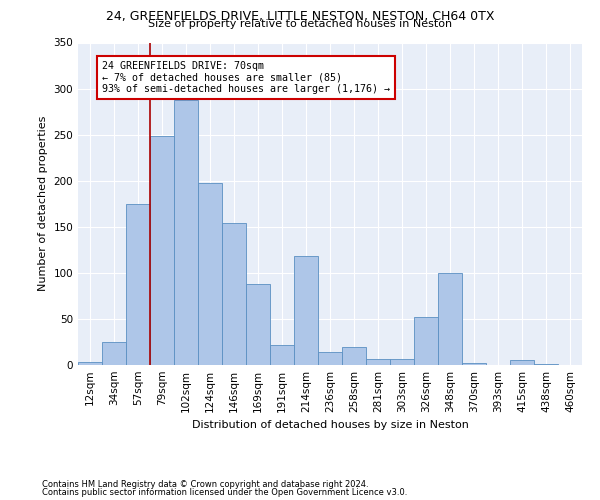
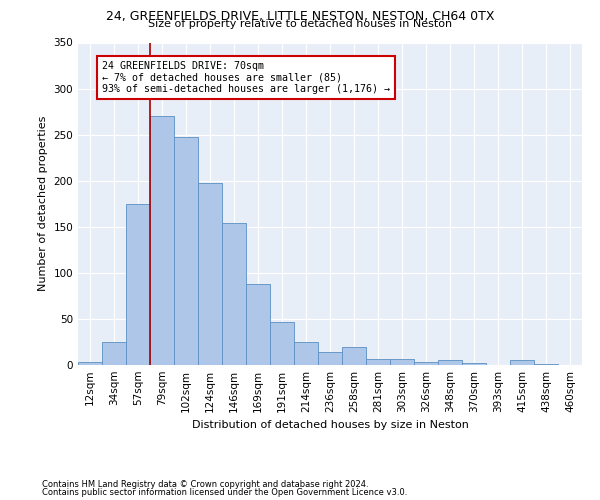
79sqm: 248 -> 270
102sqm: 288 -> 247
191sqm: 22 -> 47
214sqm: 118 -> 25
326sqm: 52 -> 3
348sqm: 100 -> 5
